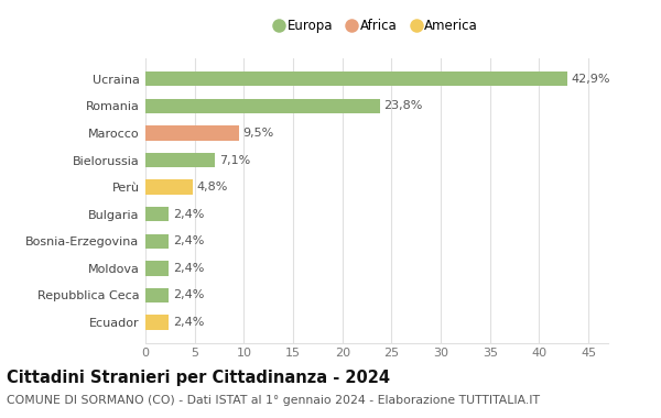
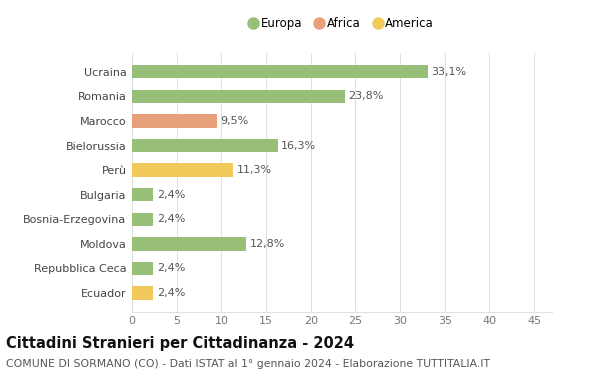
Ucraina: 42,9% -> 33,1%
Bielorussia: 7,1% -> 16,3%
Perù: 4,8% -> 11,3%
Moldova: 2,4% -> 12,8%
